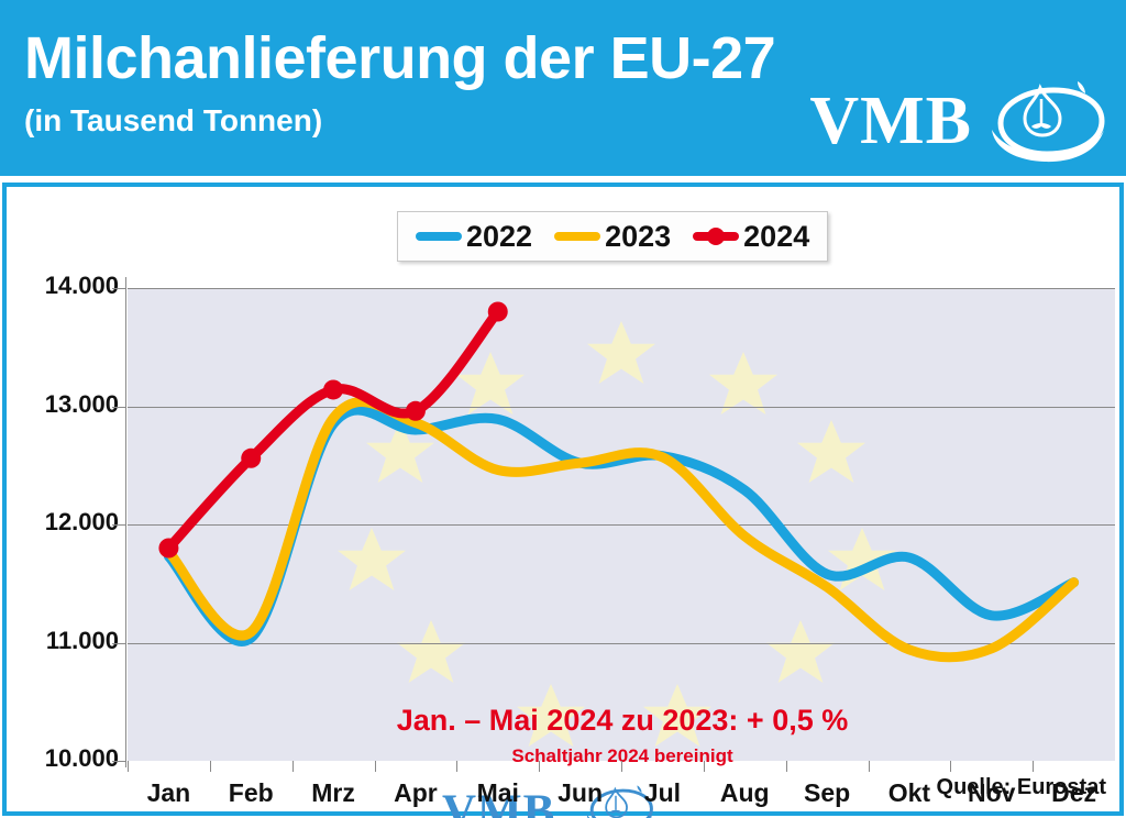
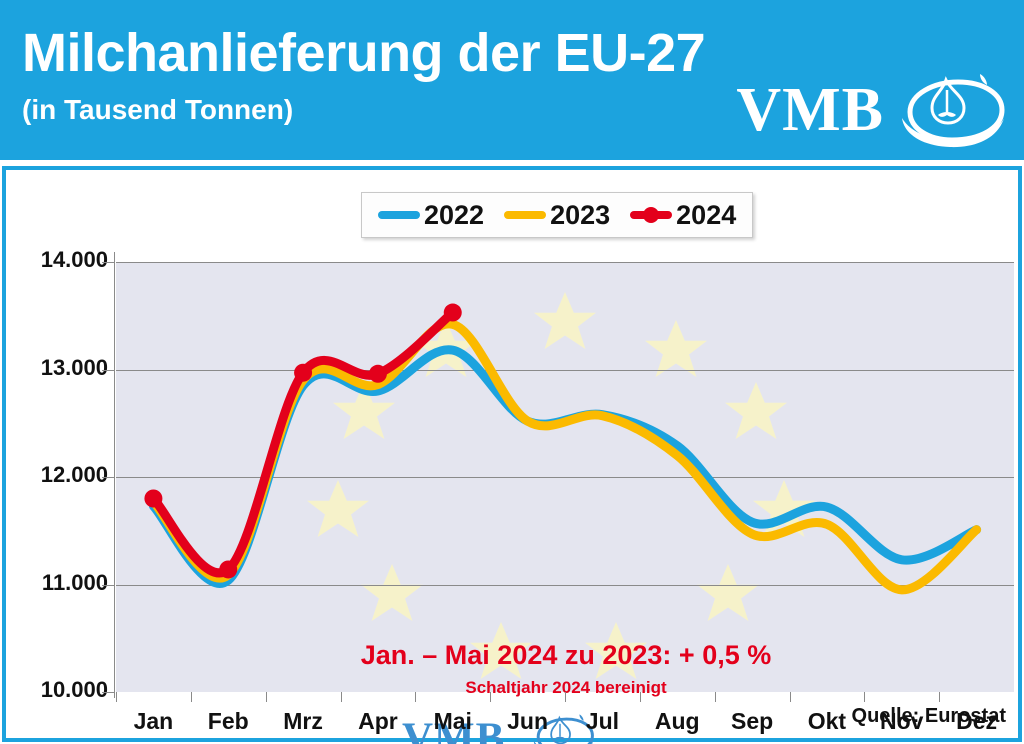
2024/Feb: 12560 -> 11140
2024/Mrz: 13140 -> 12970
2022/Mai: 12890 -> 13180
2023/Mai: 12460 -> 13420
2024/Mai: 13800 -> 13530
2023/Aug: 11900 -> 12200
2023/Okt: 10940 -> 11560
